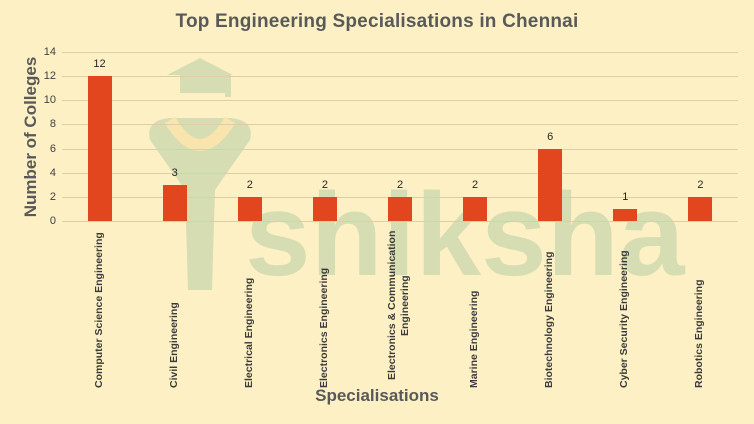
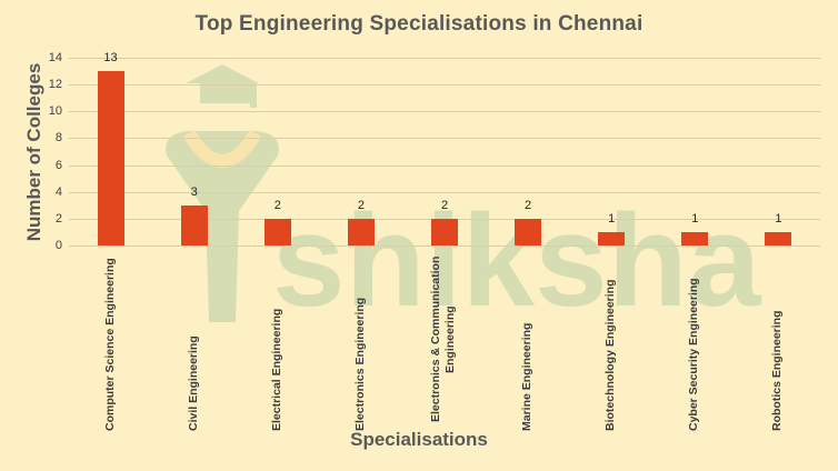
Computer Science Engineering: 12 -> 13
Biotechnology Engineering: 6 -> 1
Robotics Engineering: 2 -> 1
